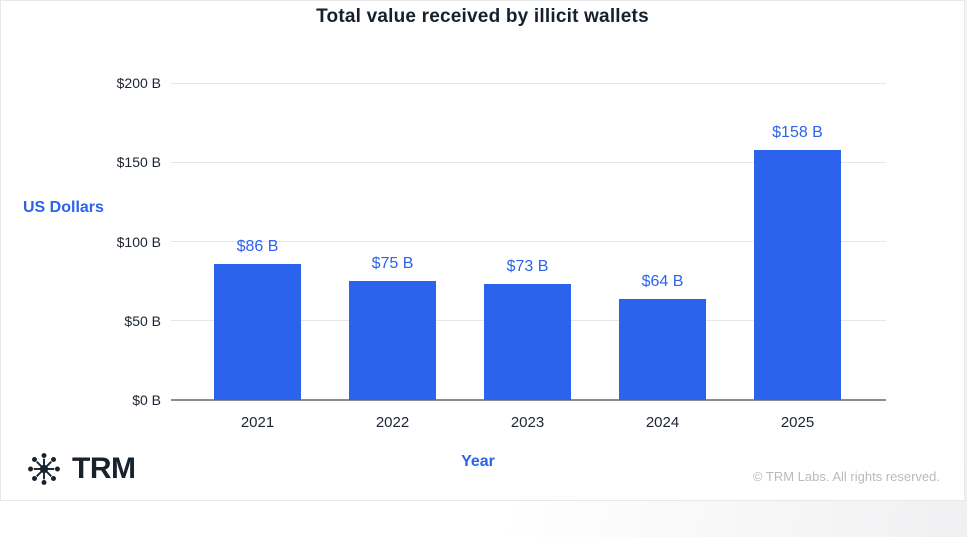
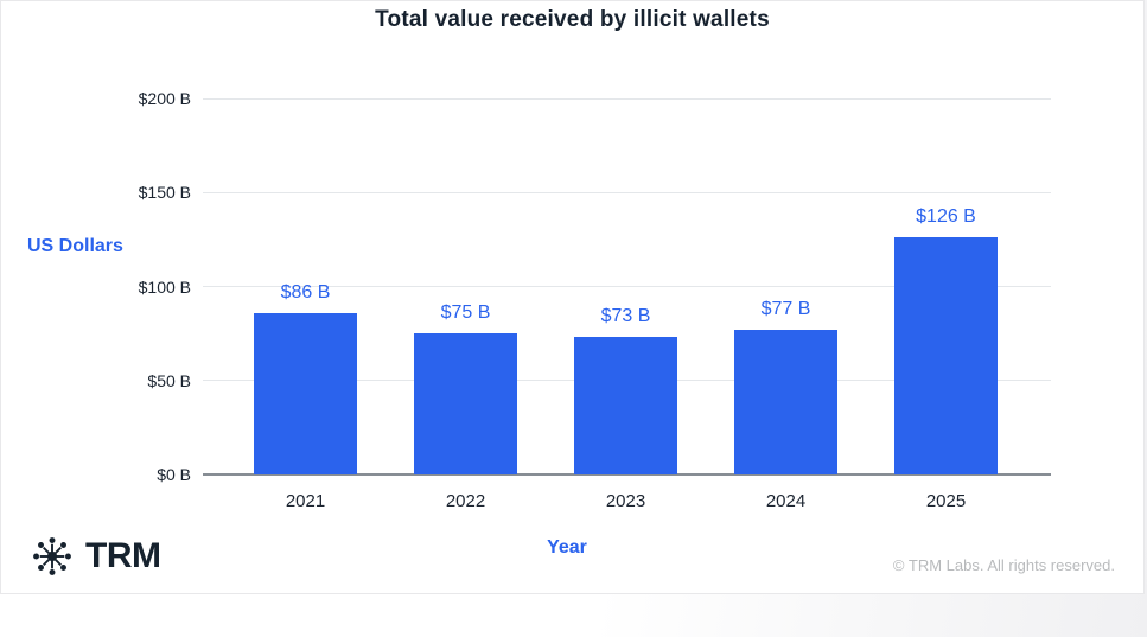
2024: $64 -> $77
2025: $158 -> $126
